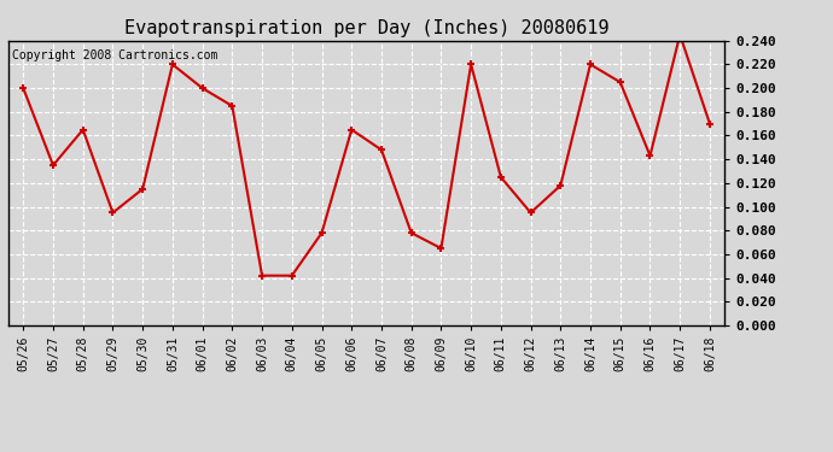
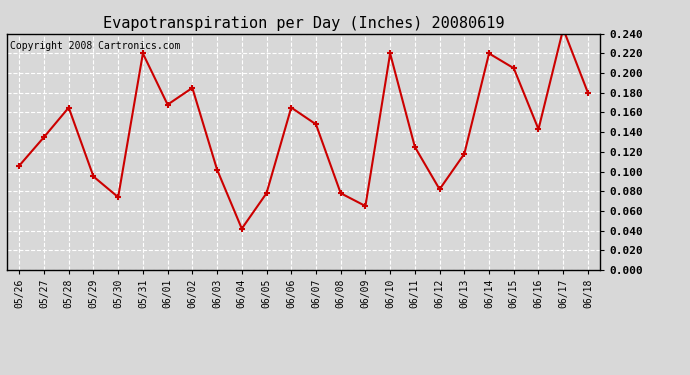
05/26: 0.200 -> 0.106
05/30: 0.115 -> 0.074
06/01: 0.200 -> 0.168
06/03: 0.042 -> 0.102
06/12: 0.095 -> 0.082
06/18: 0.170 -> 0.180
